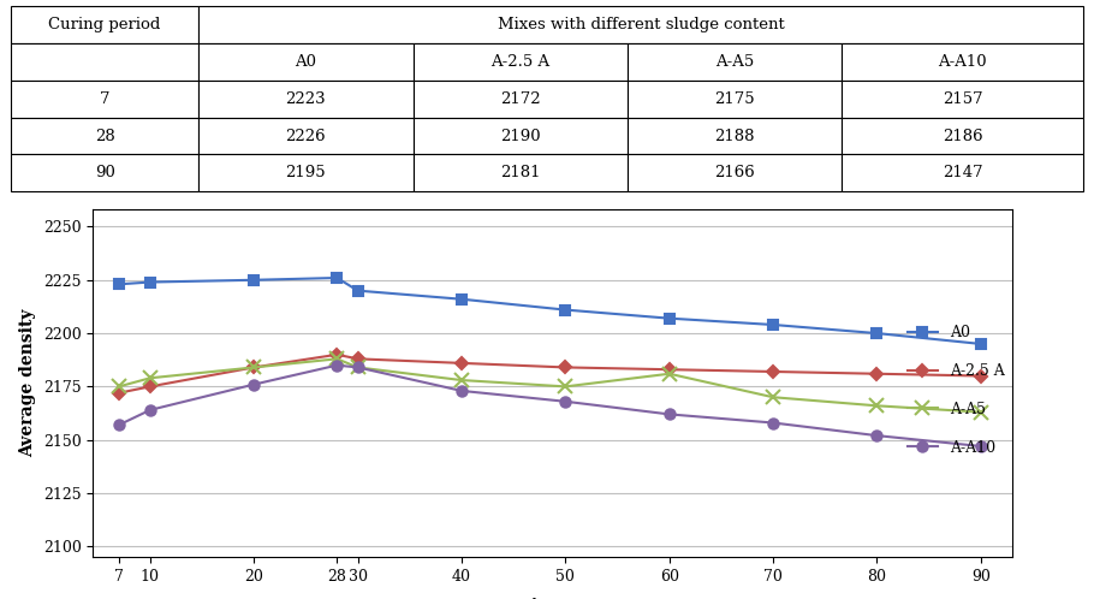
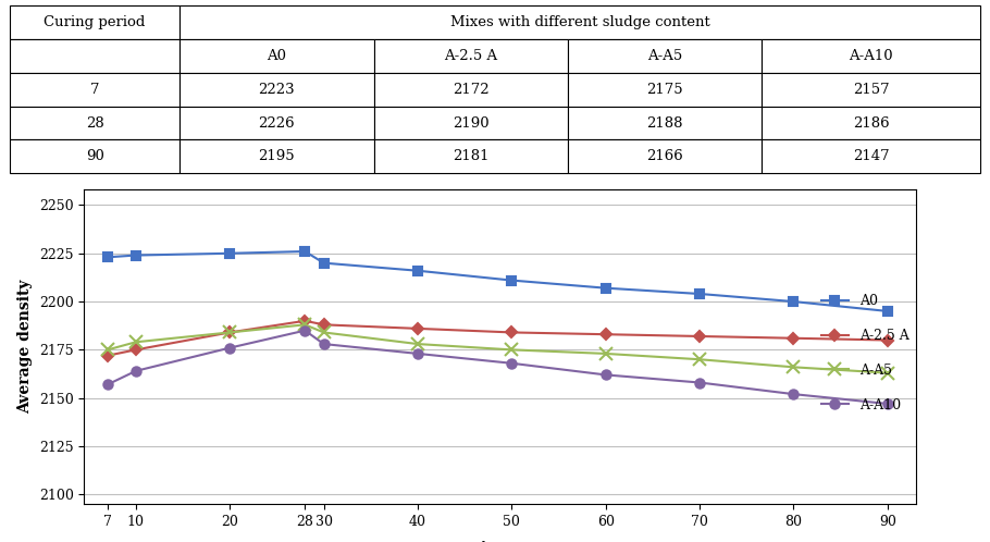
A-A10/30: 2184 -> 2178
A-A5/60: 2181 -> 2173
